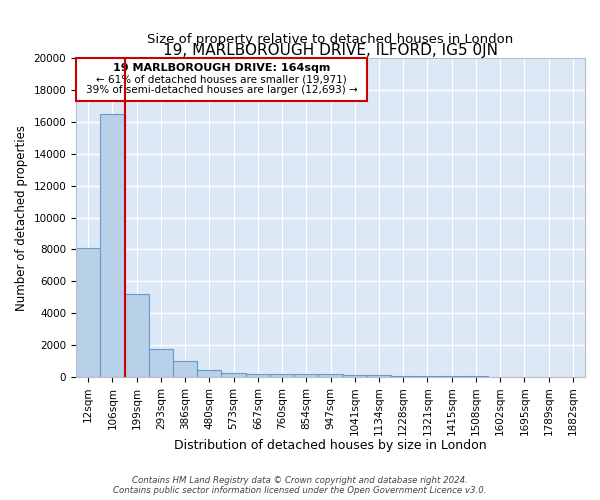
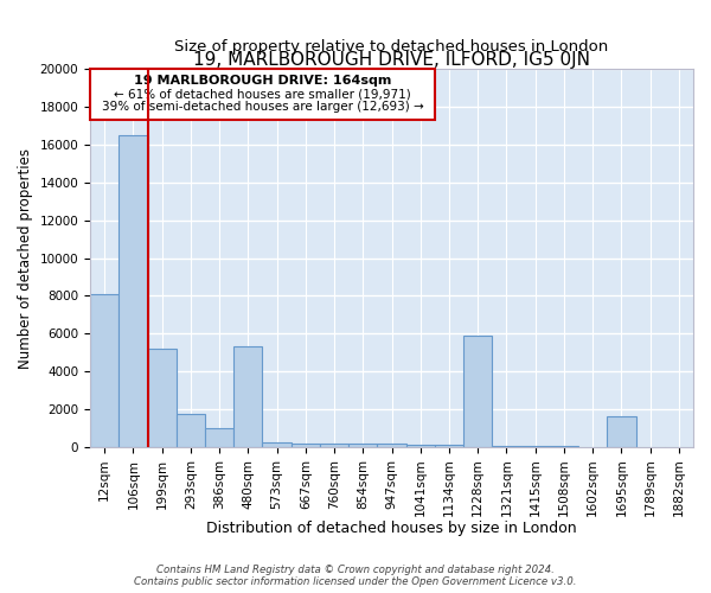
480sqm: 400 -> 5300
1228sqm: 100 -> 5900
1695sqm: 0 -> 1600
